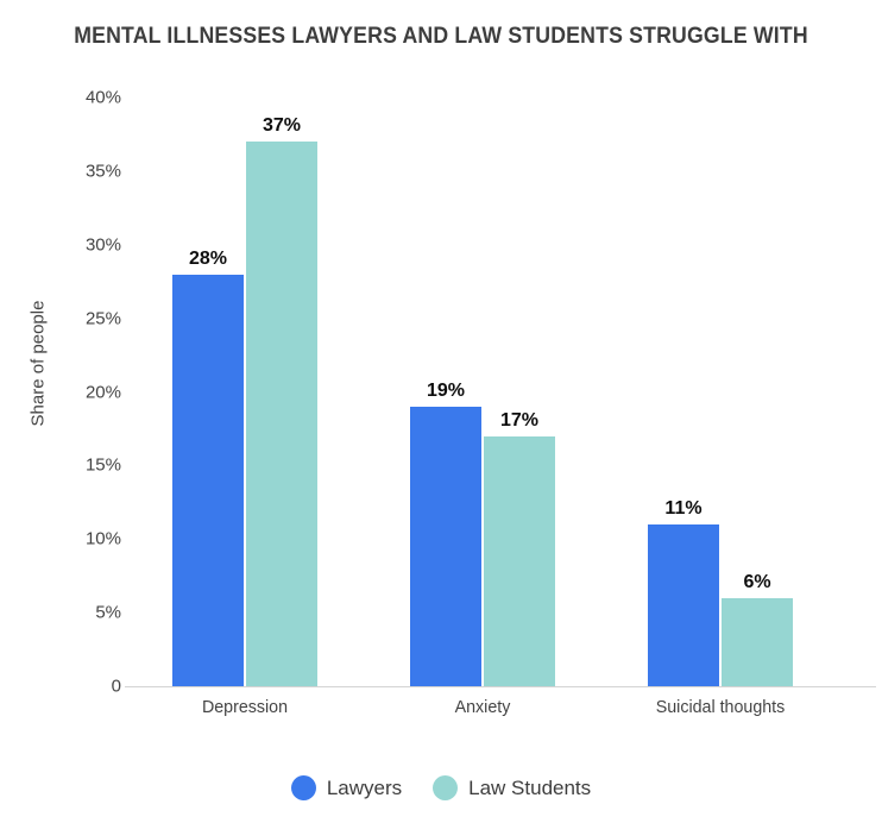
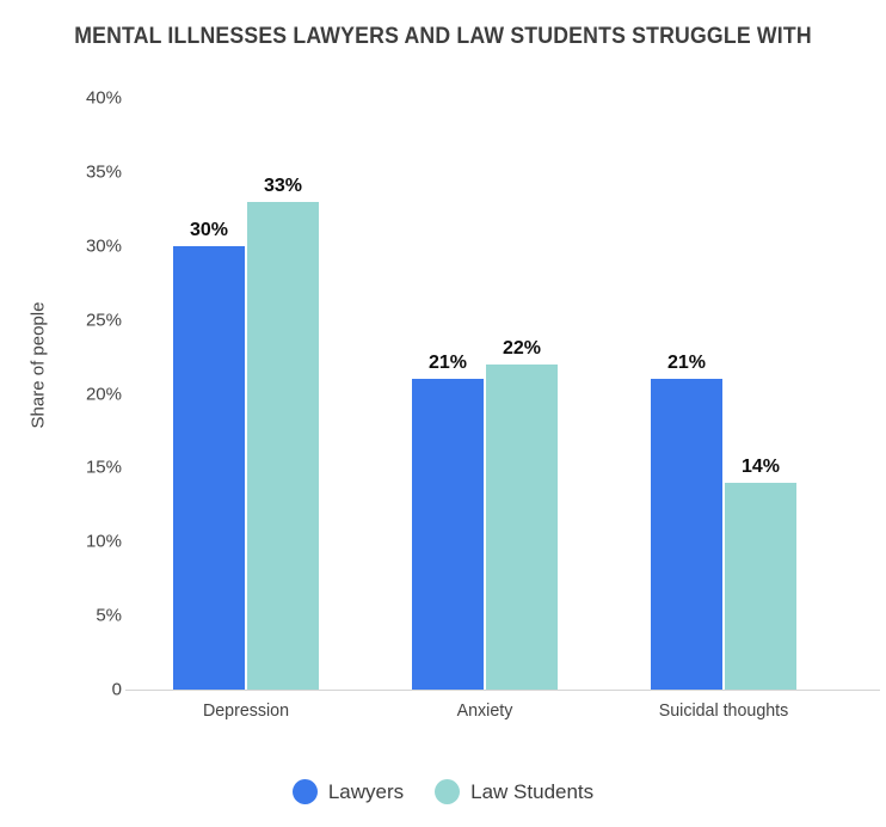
Lawyers/Depression: 28% -> 30%
Law Students/Depression: 37% -> 33%
Lawyers/Anxiety: 19% -> 21%
Law Students/Anxiety: 17% -> 22%
Lawyers/Suicidal thoughts: 11% -> 21%
Law Students/Suicidal thoughts: 6% -> 14%
